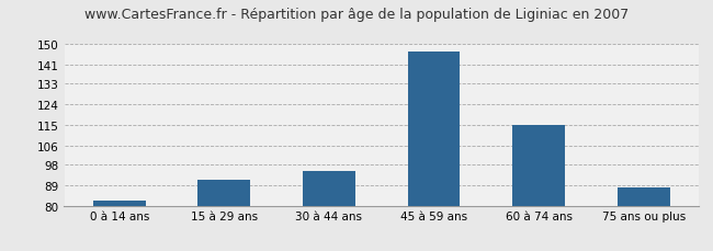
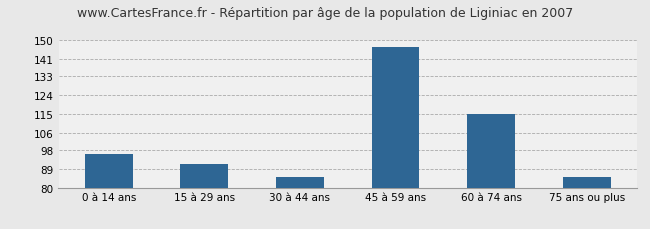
0 à 14 ans: 82 -> 96
30 à 44 ans: 95 -> 85
75 ans ou plus: 88 -> 85
